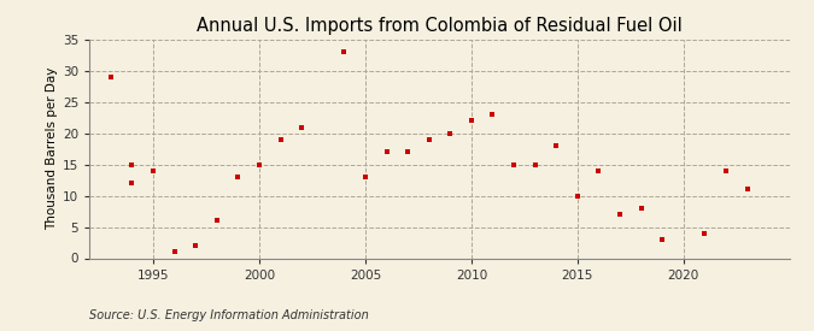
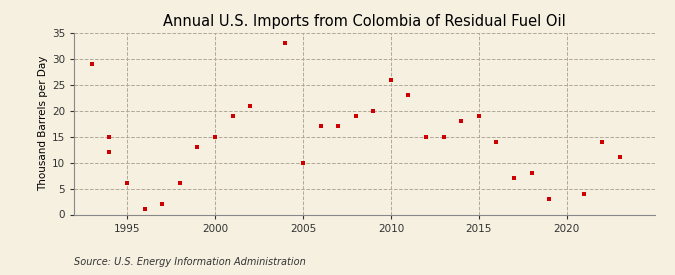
1995: 14 -> 6
2005: 13 -> 10
2010: 22 -> 26
2015: 10 -> 19
